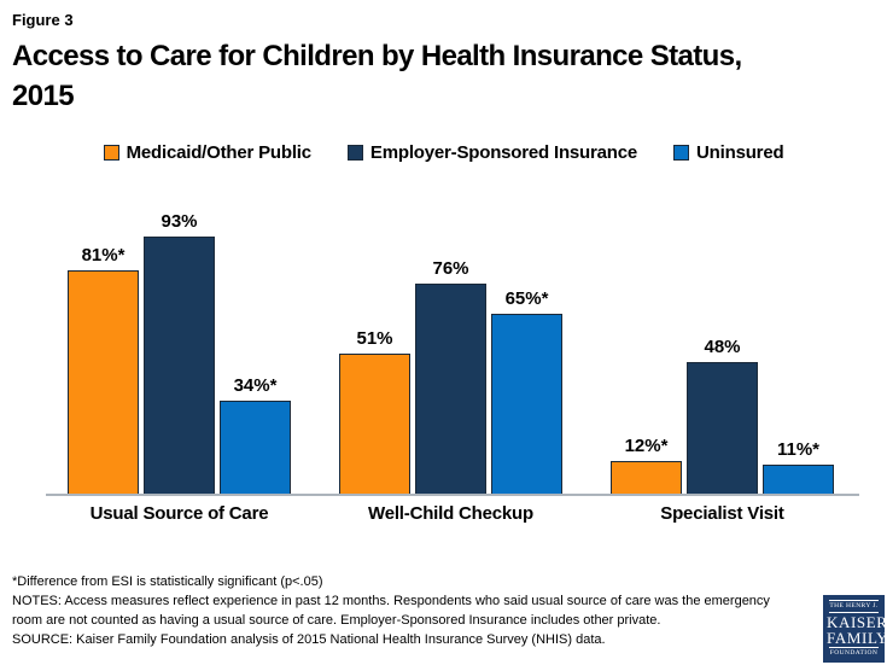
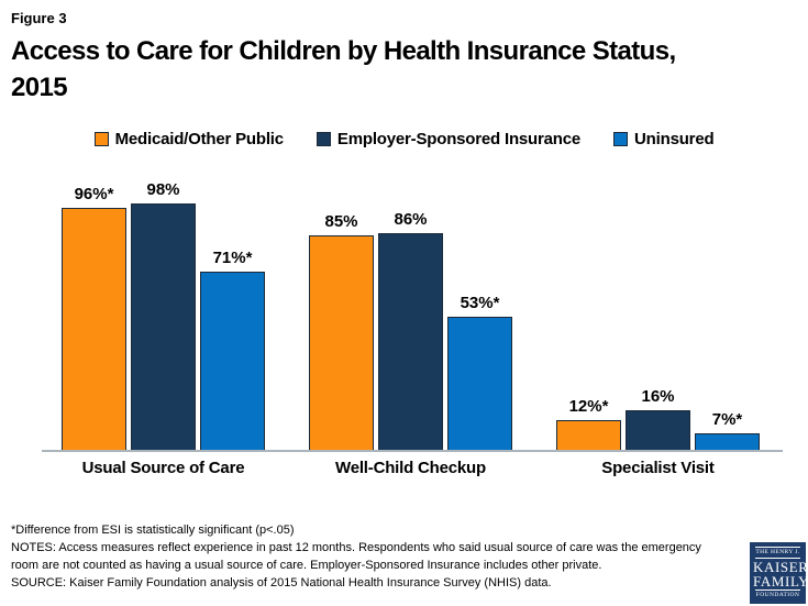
Medicaid/Other Public/Usual Source of Care: 81 -> 96
Employer-Sponsored Insurance/Usual Source of Care: 93% -> 98%
Uninsured/Usual Source of Care: 34 -> 71
Medicaid/Other Public/Well-Child Checkup: 51% -> 85%
Employer-Sponsored Insurance/Well-Child Checkup: 76% -> 86%
Uninsured/Well-Child Checkup: 65 -> 53
Employer-Sponsored Insurance/Specialist Visit: 48% -> 16%
Uninsured/Specialist Visit: 11 -> 7
